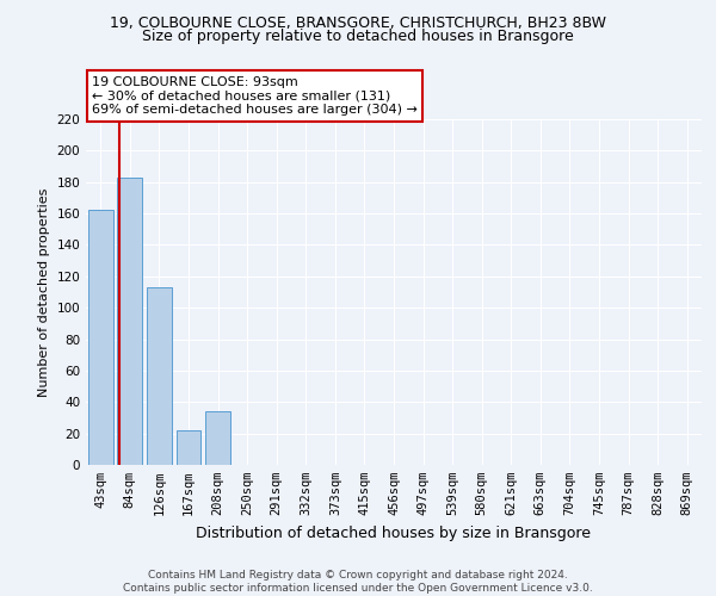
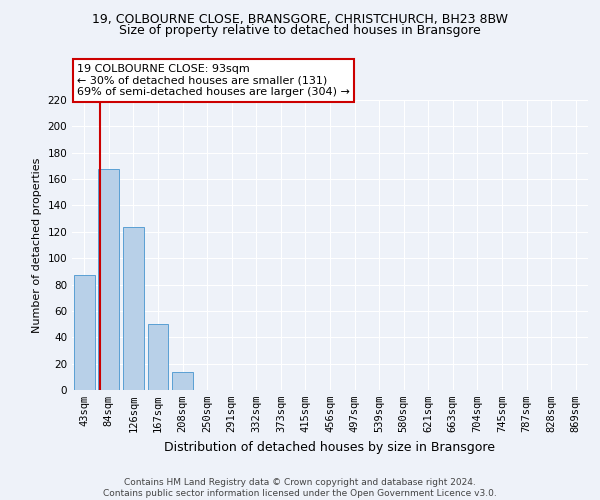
43sqm: 162 -> 87
84sqm: 183 -> 168
126sqm: 113 -> 124
167sqm: 22 -> 50
208sqm: 34 -> 14
